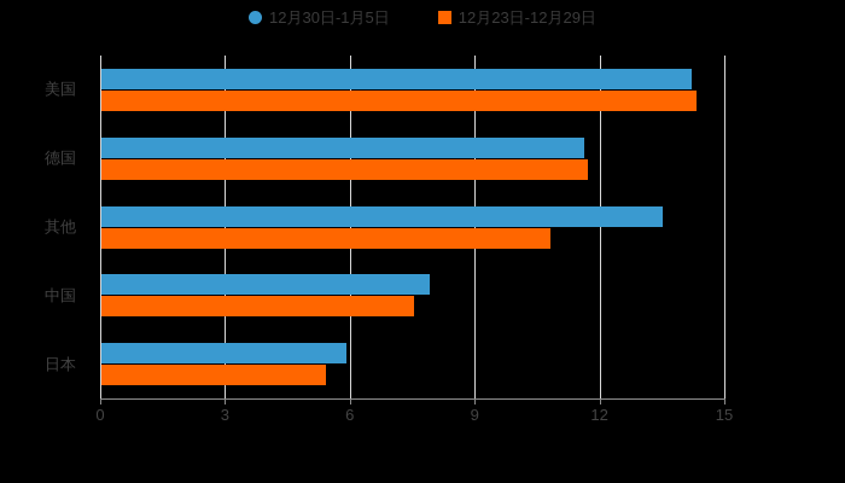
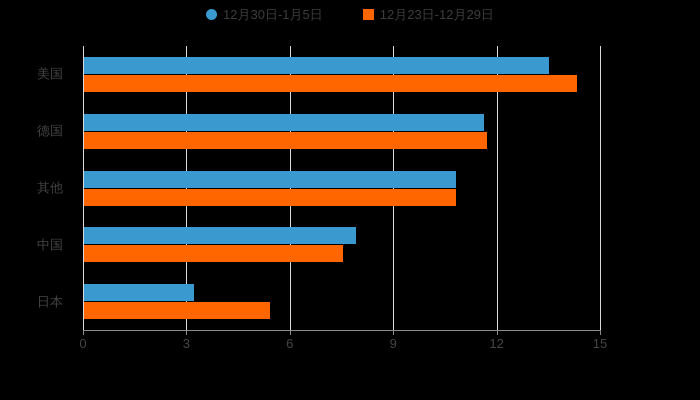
12月30日-1月5日/美国: 14.2 -> 13.5
12月30日-1月5日/其他: 13.5 -> 10.8
12月30日-1月5日/日本: 5.9 -> 3.2
